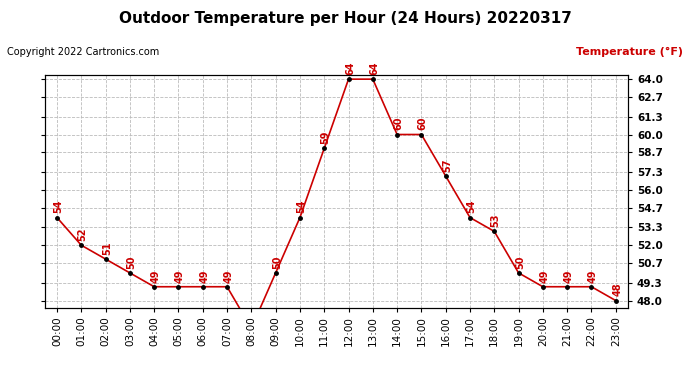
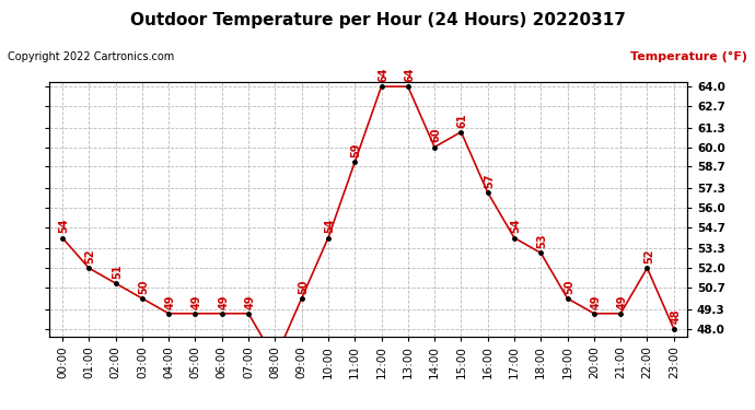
15:00: 60 -> 61
22:00: 49 -> 52
